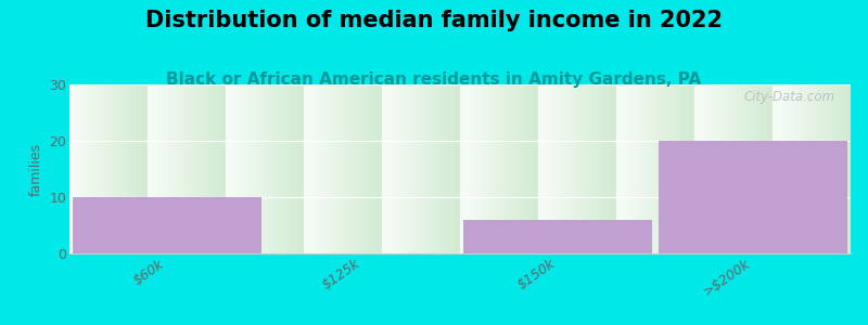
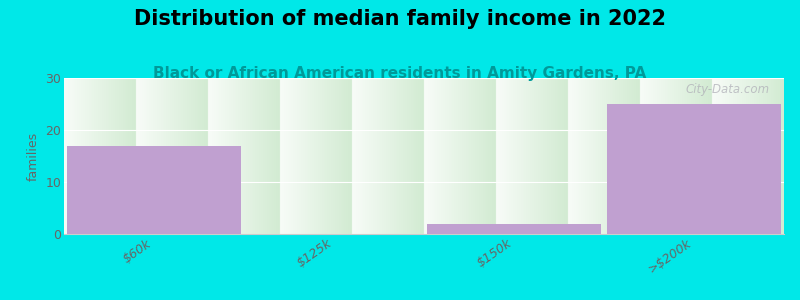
$60k: 10 -> 17
$150k: 6 -> 2
>$200k: 20 -> 25
